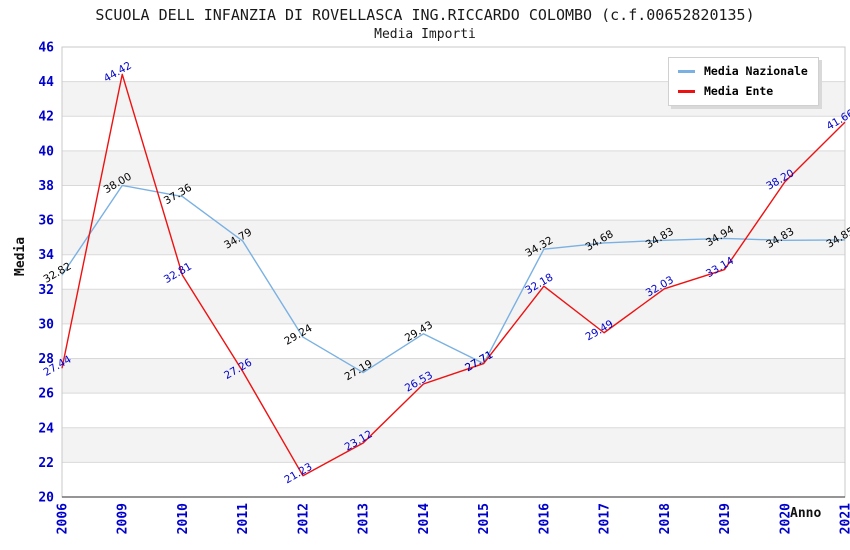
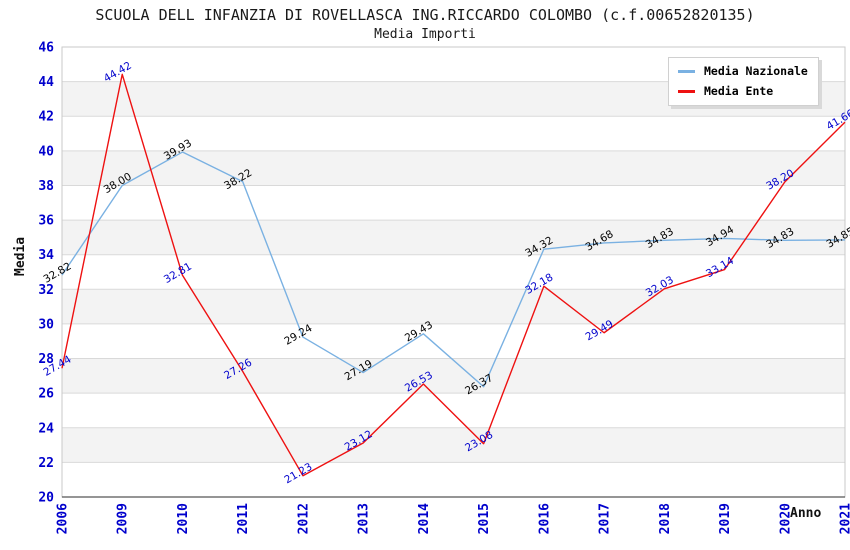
Media Nazionale/2010: 37.36 -> 39.93
Media Nazionale/2011: 34.79 -> 38.22
Media Nazionale/2015: 27.71 -> 26.37
Media Ente/2015: 27.71 -> 23.08
